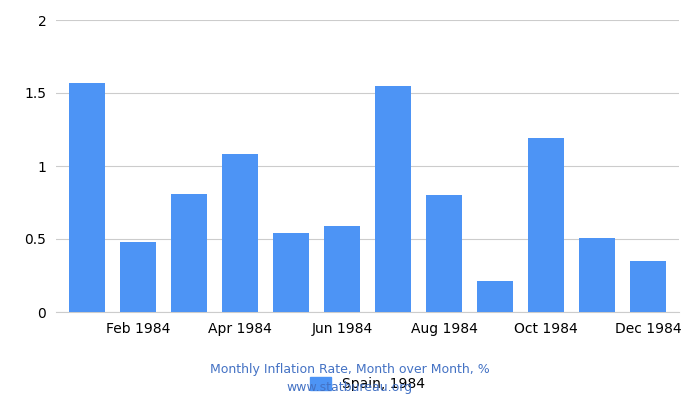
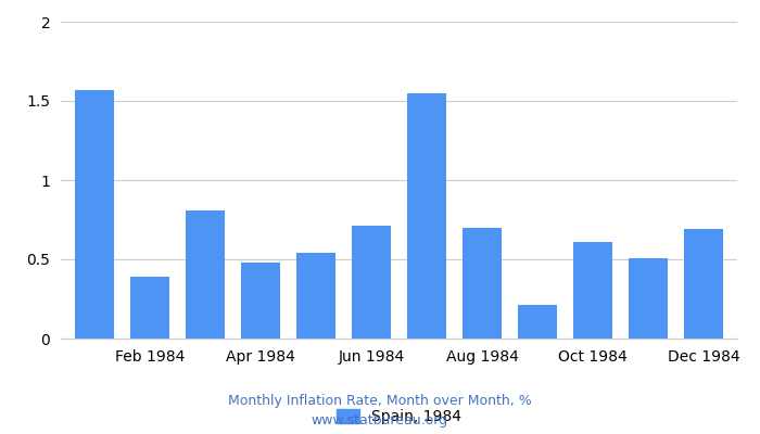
Feb 1984: 0.48 -> 0.39
Apr 1984: 1.08 -> 0.48
Jun 1984: 0.59 -> 0.71
Aug 1984: 0.80 -> 0.70
Oct 1984: 1.19 -> 0.61
Dec 1984: 0.35 -> 0.69
